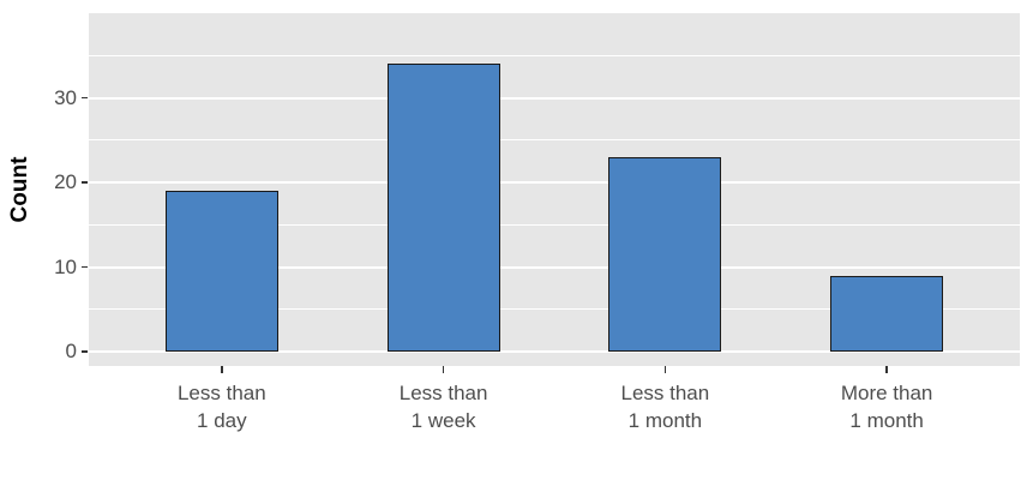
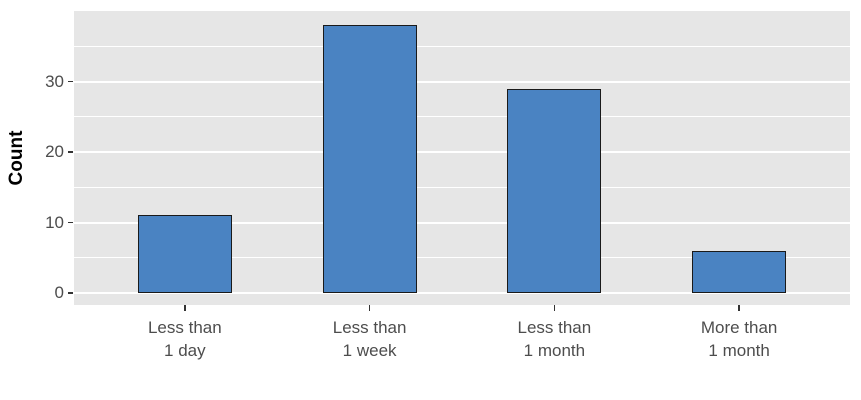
Less than 1 day: 19 -> 11
Less than 1 week: 34 -> 38
Less than 1 month: 23 -> 29
More than 1 month: 9 -> 6
